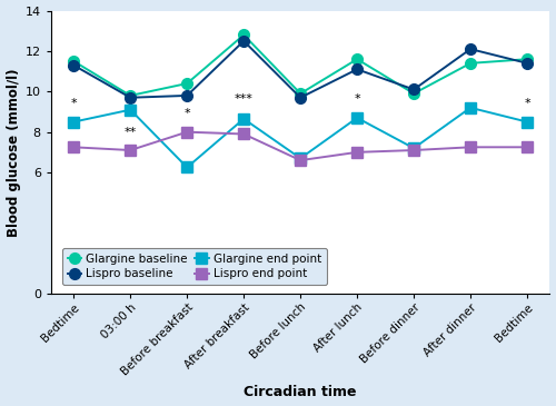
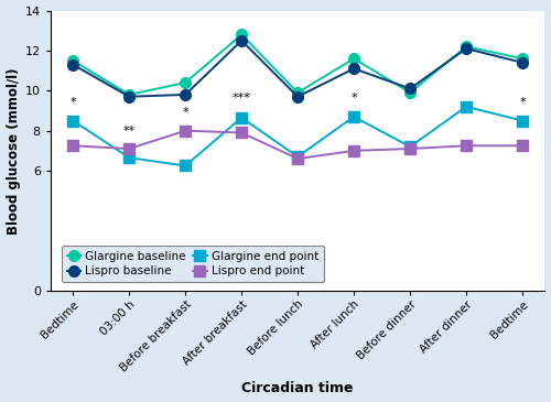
Glargine end point/03:00 h: 9.1 -> 6.7
Glargine baseline/After dinner: 11.4 -> 12.2
